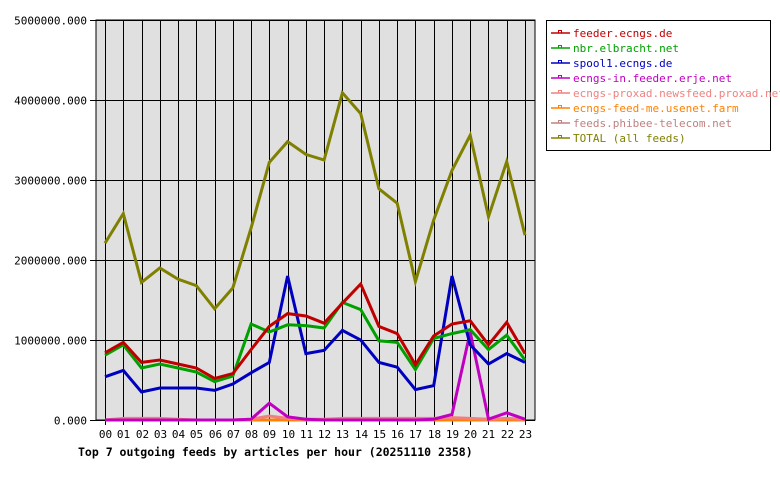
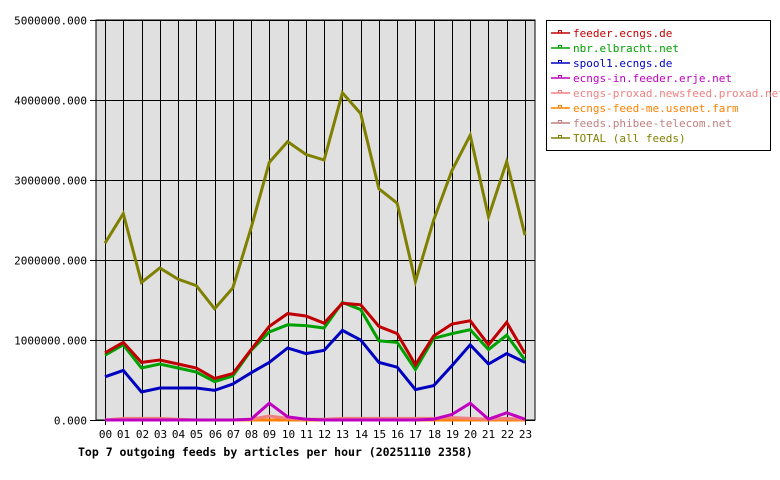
nbr.elbracht.net/08: 1200000 -> 900000
spool1.ecngs.de/10: 1800000 -> 900000
feeder.ecngs.de/14: 1700000 -> 1400000
spool1.ecngs.de/19: 1800000 -> 700000
ecngs-in.feeder.erje.net/20: 1100000 -> 200000
